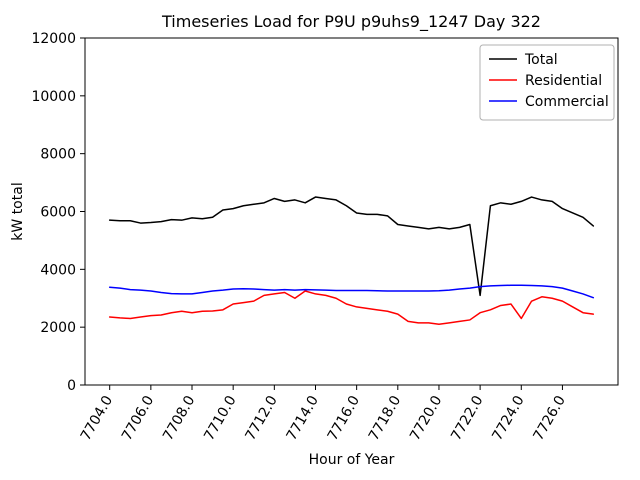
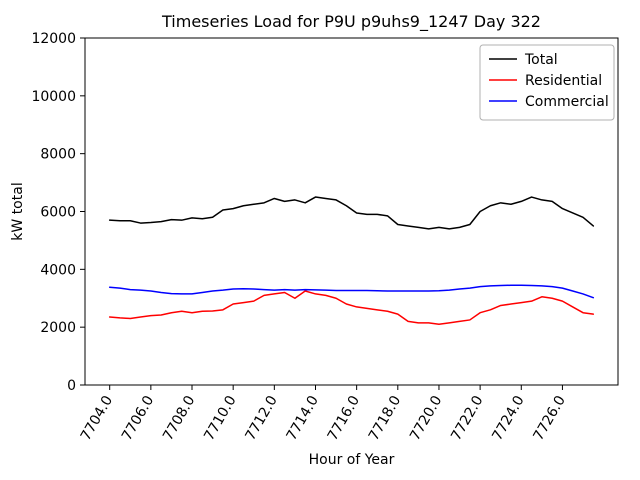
Total/7722.0: 3100 -> 6000
Residential/7724.0: 2300 -> 2800
